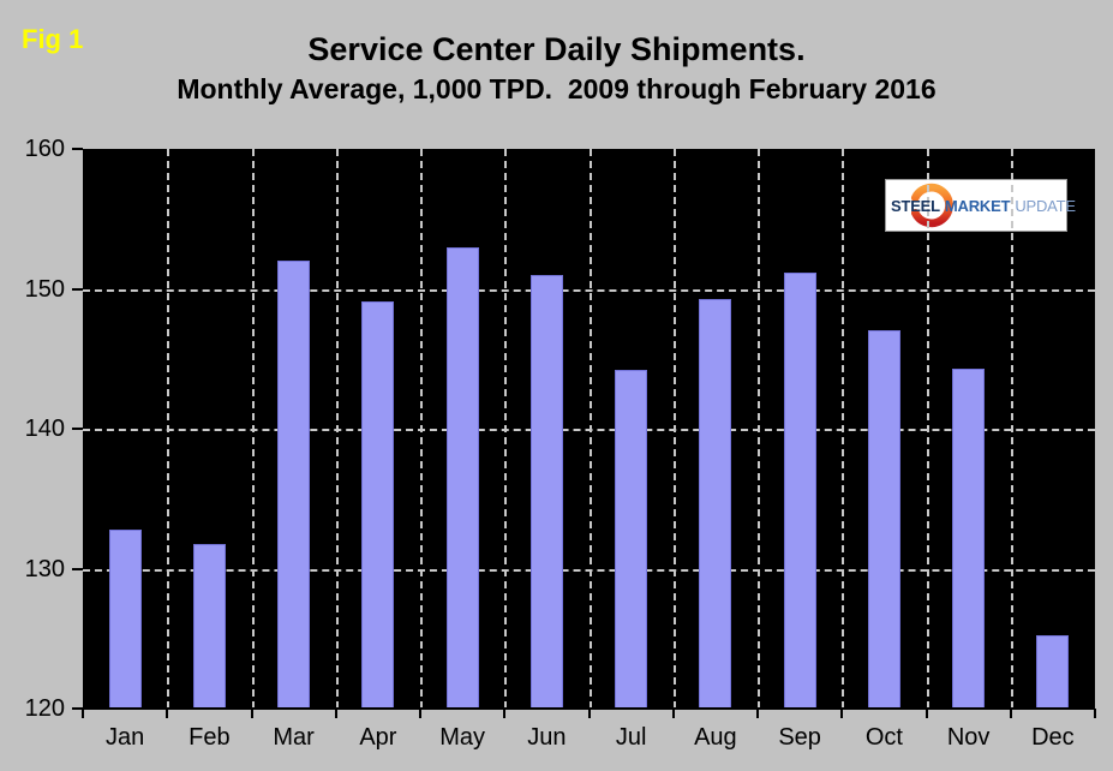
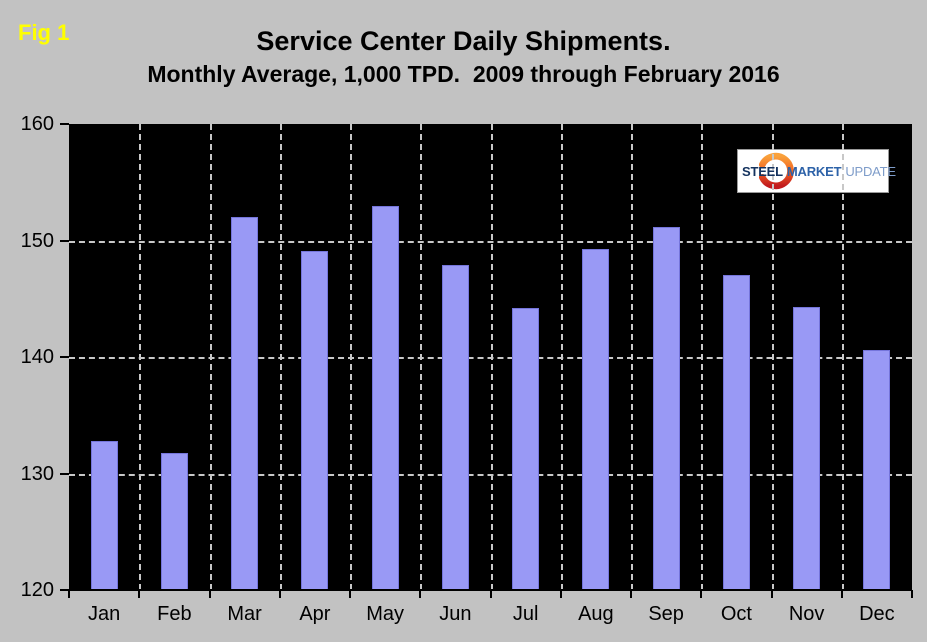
Jun: 151.0 -> 147.9
Dec: 125.2 -> 140.6
